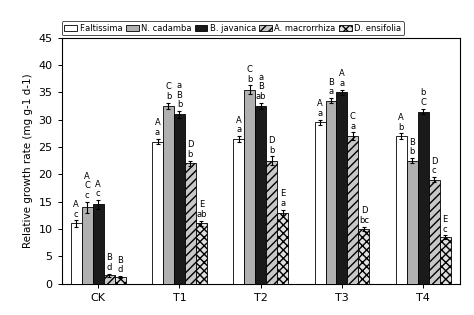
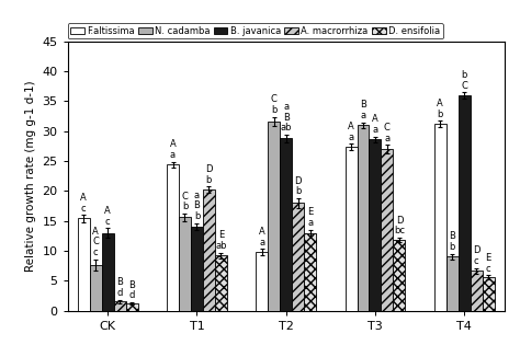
F.altissima/CK: 11.0 -> 15.4
N. cadamba/CK: 14.0 -> 7.6
B. javanica/CK: 14.5 -> 13.0
F.altissima/T1: 26.0 -> 24.4
N. cadamba/T1: 32.5 -> 15.6
B. javanica/T1: 31.0 -> 14.0
A. macrorrhiza/T1: 22.0 -> 20.2
D. ensifolia/T1: 11.0 -> 9.2
F.altissima/T2: 26.5 -> 9.8
N. cadamba/T2: 35.5 -> 31.6
B. javanica/T2: 32.5 -> 28.8
A. macrorrhiza/T2: 22.5 -> 18.0
F.altissima/T3: 29.5 -> 27.4
N. cadamba/T3: 33.5 -> 31.0
B. javanica/T3: 35.0 -> 28.6
D. ensifolia/T3: 10.0 -> 11.8
F.altissima/T4: 27.0 -> 31.2
N. cadamba/T4: 22.5 -> 9.0
B. javanica/T4: 31.5 -> 36.0
A. macrorrhiza/T4: 19.0 -> 6.6
D. ensifolia/T4: 8.5 -> 5.6
